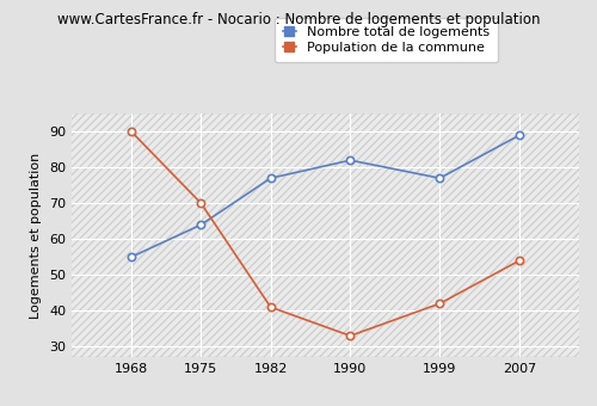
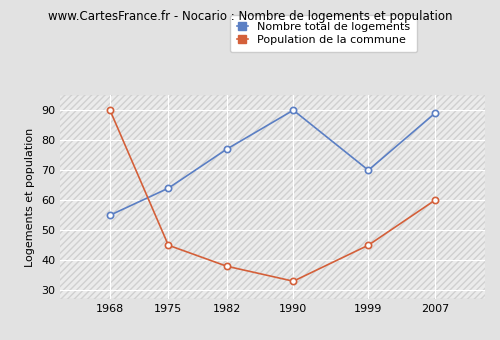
Population de la commune/1975: 70 -> 45
Population de la commune/1982: 41 -> 38
Nombre total de logements/1990: 82 -> 90
Nombre total de logements/1999: 77 -> 70
Population de la commune/1999: 42 -> 45
Population de la commune/2007: 54 -> 60
